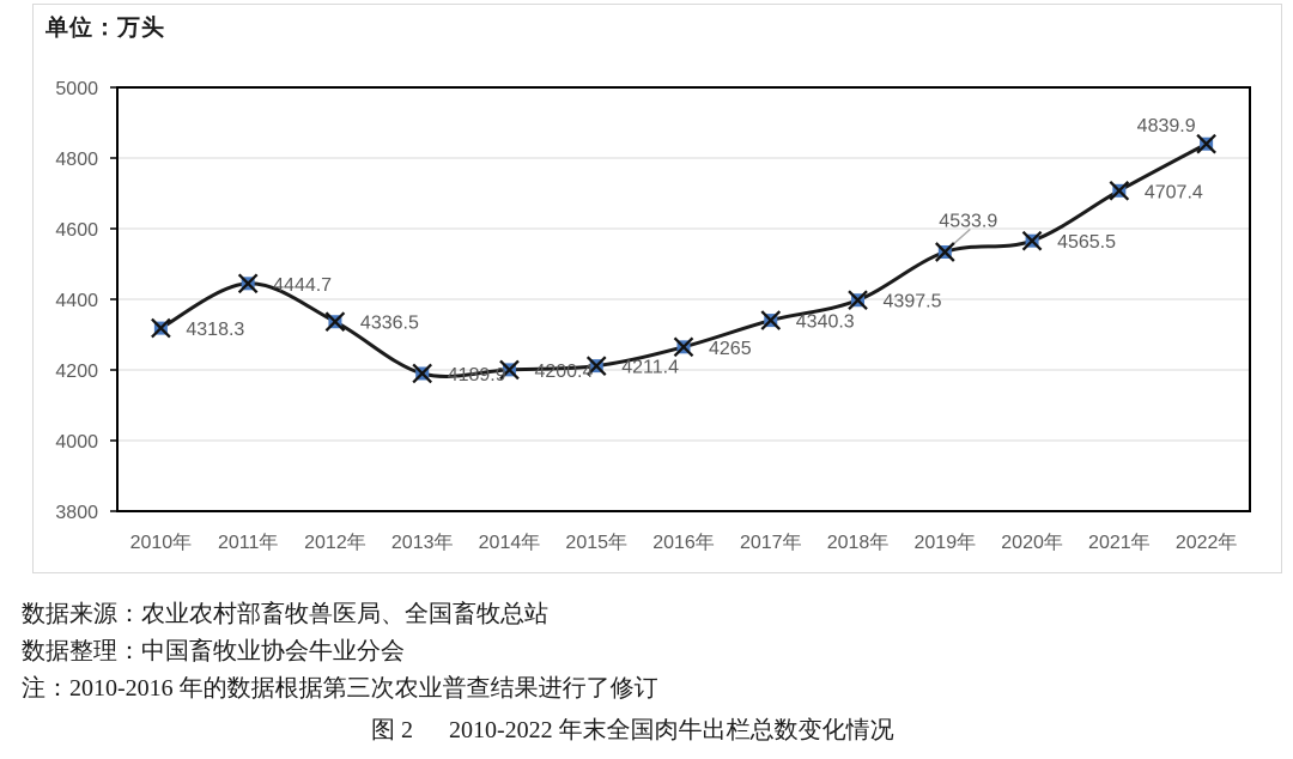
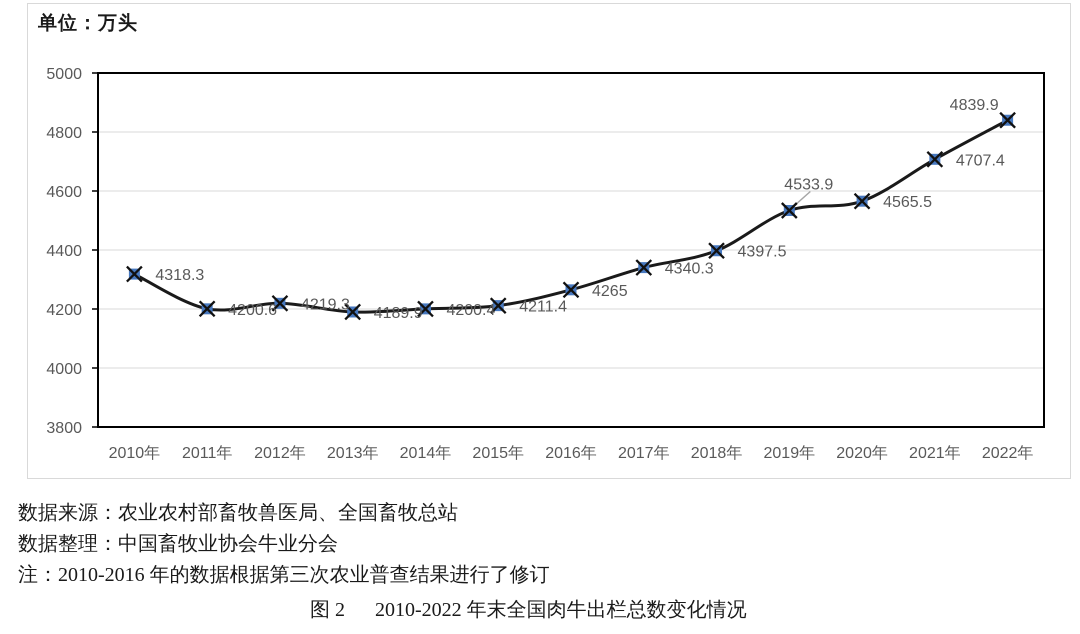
2011年: 4444.7 -> 4200.6
2012年: 4336.5 -> 4219.3
